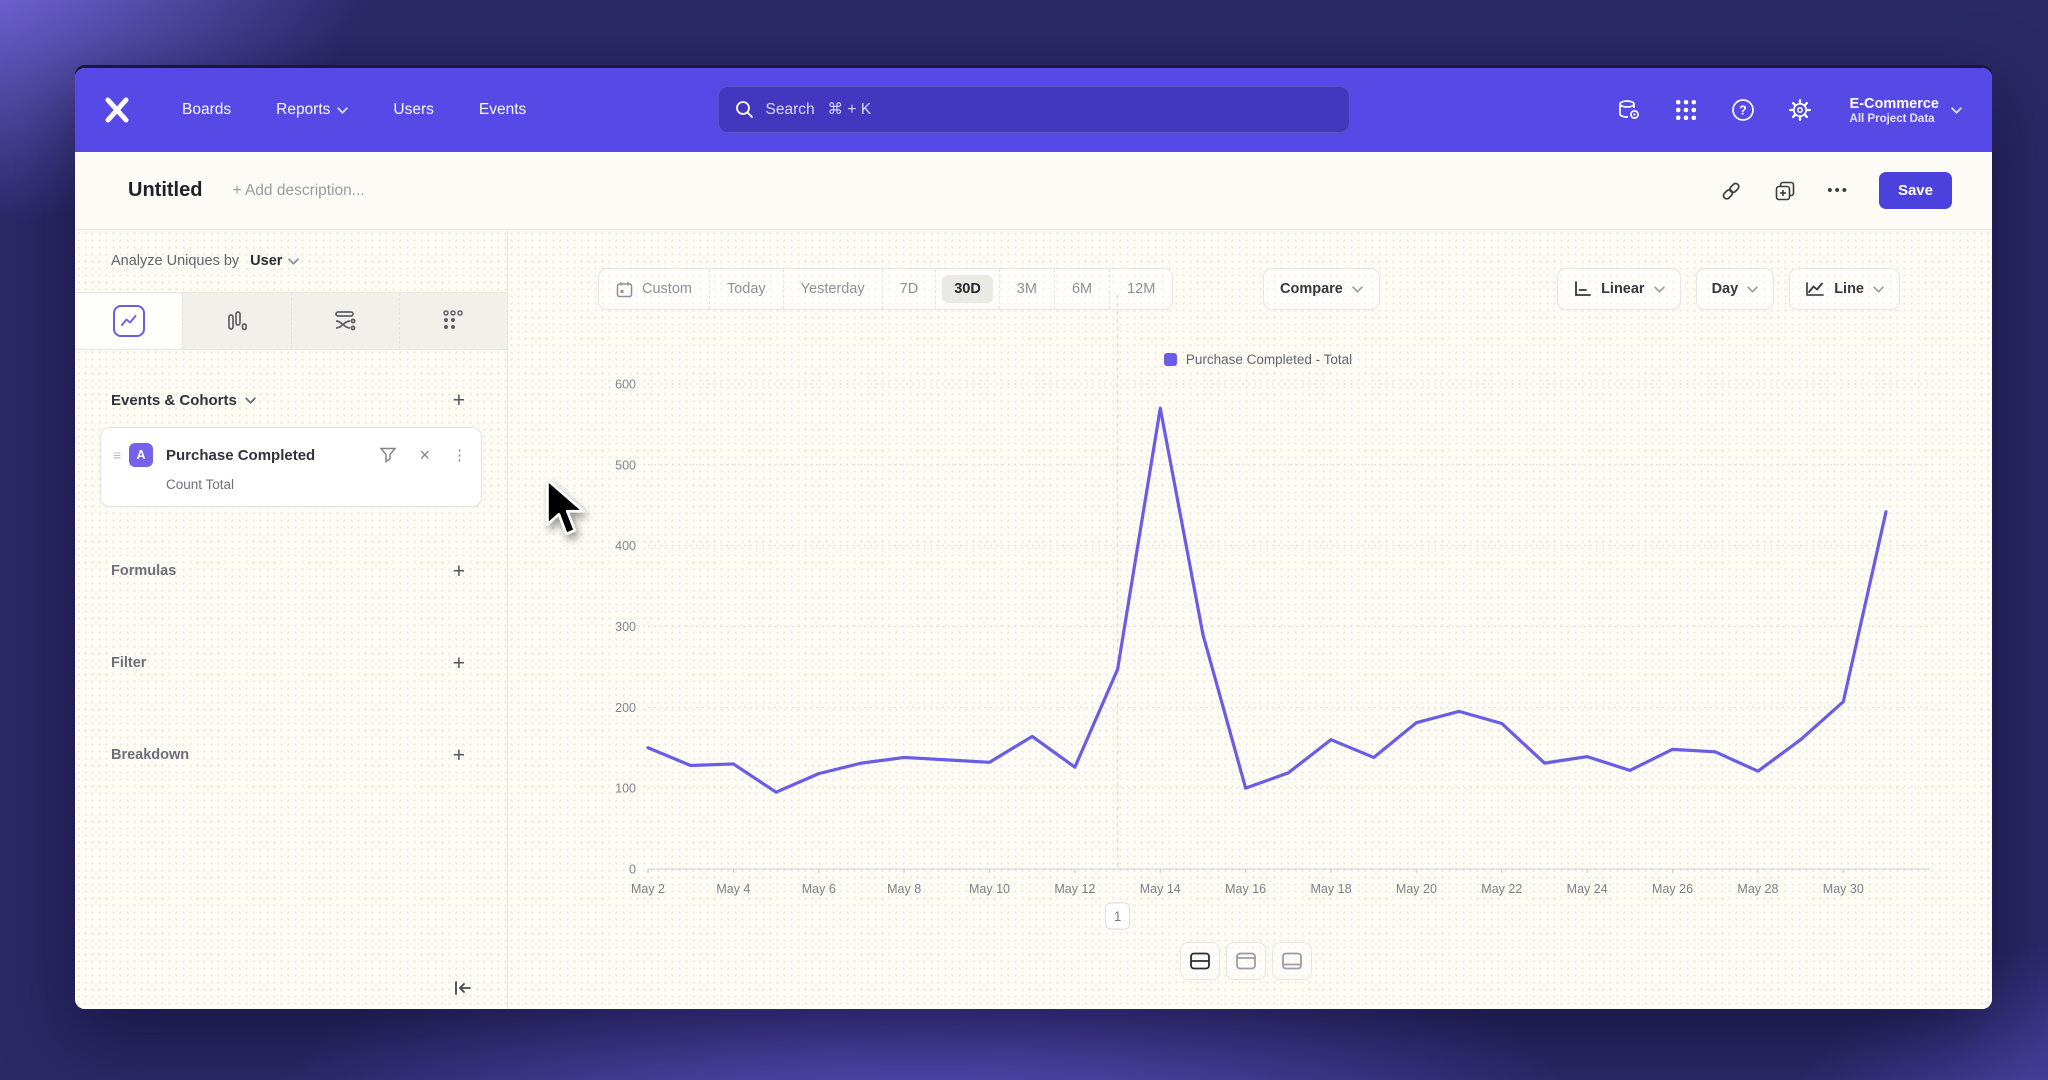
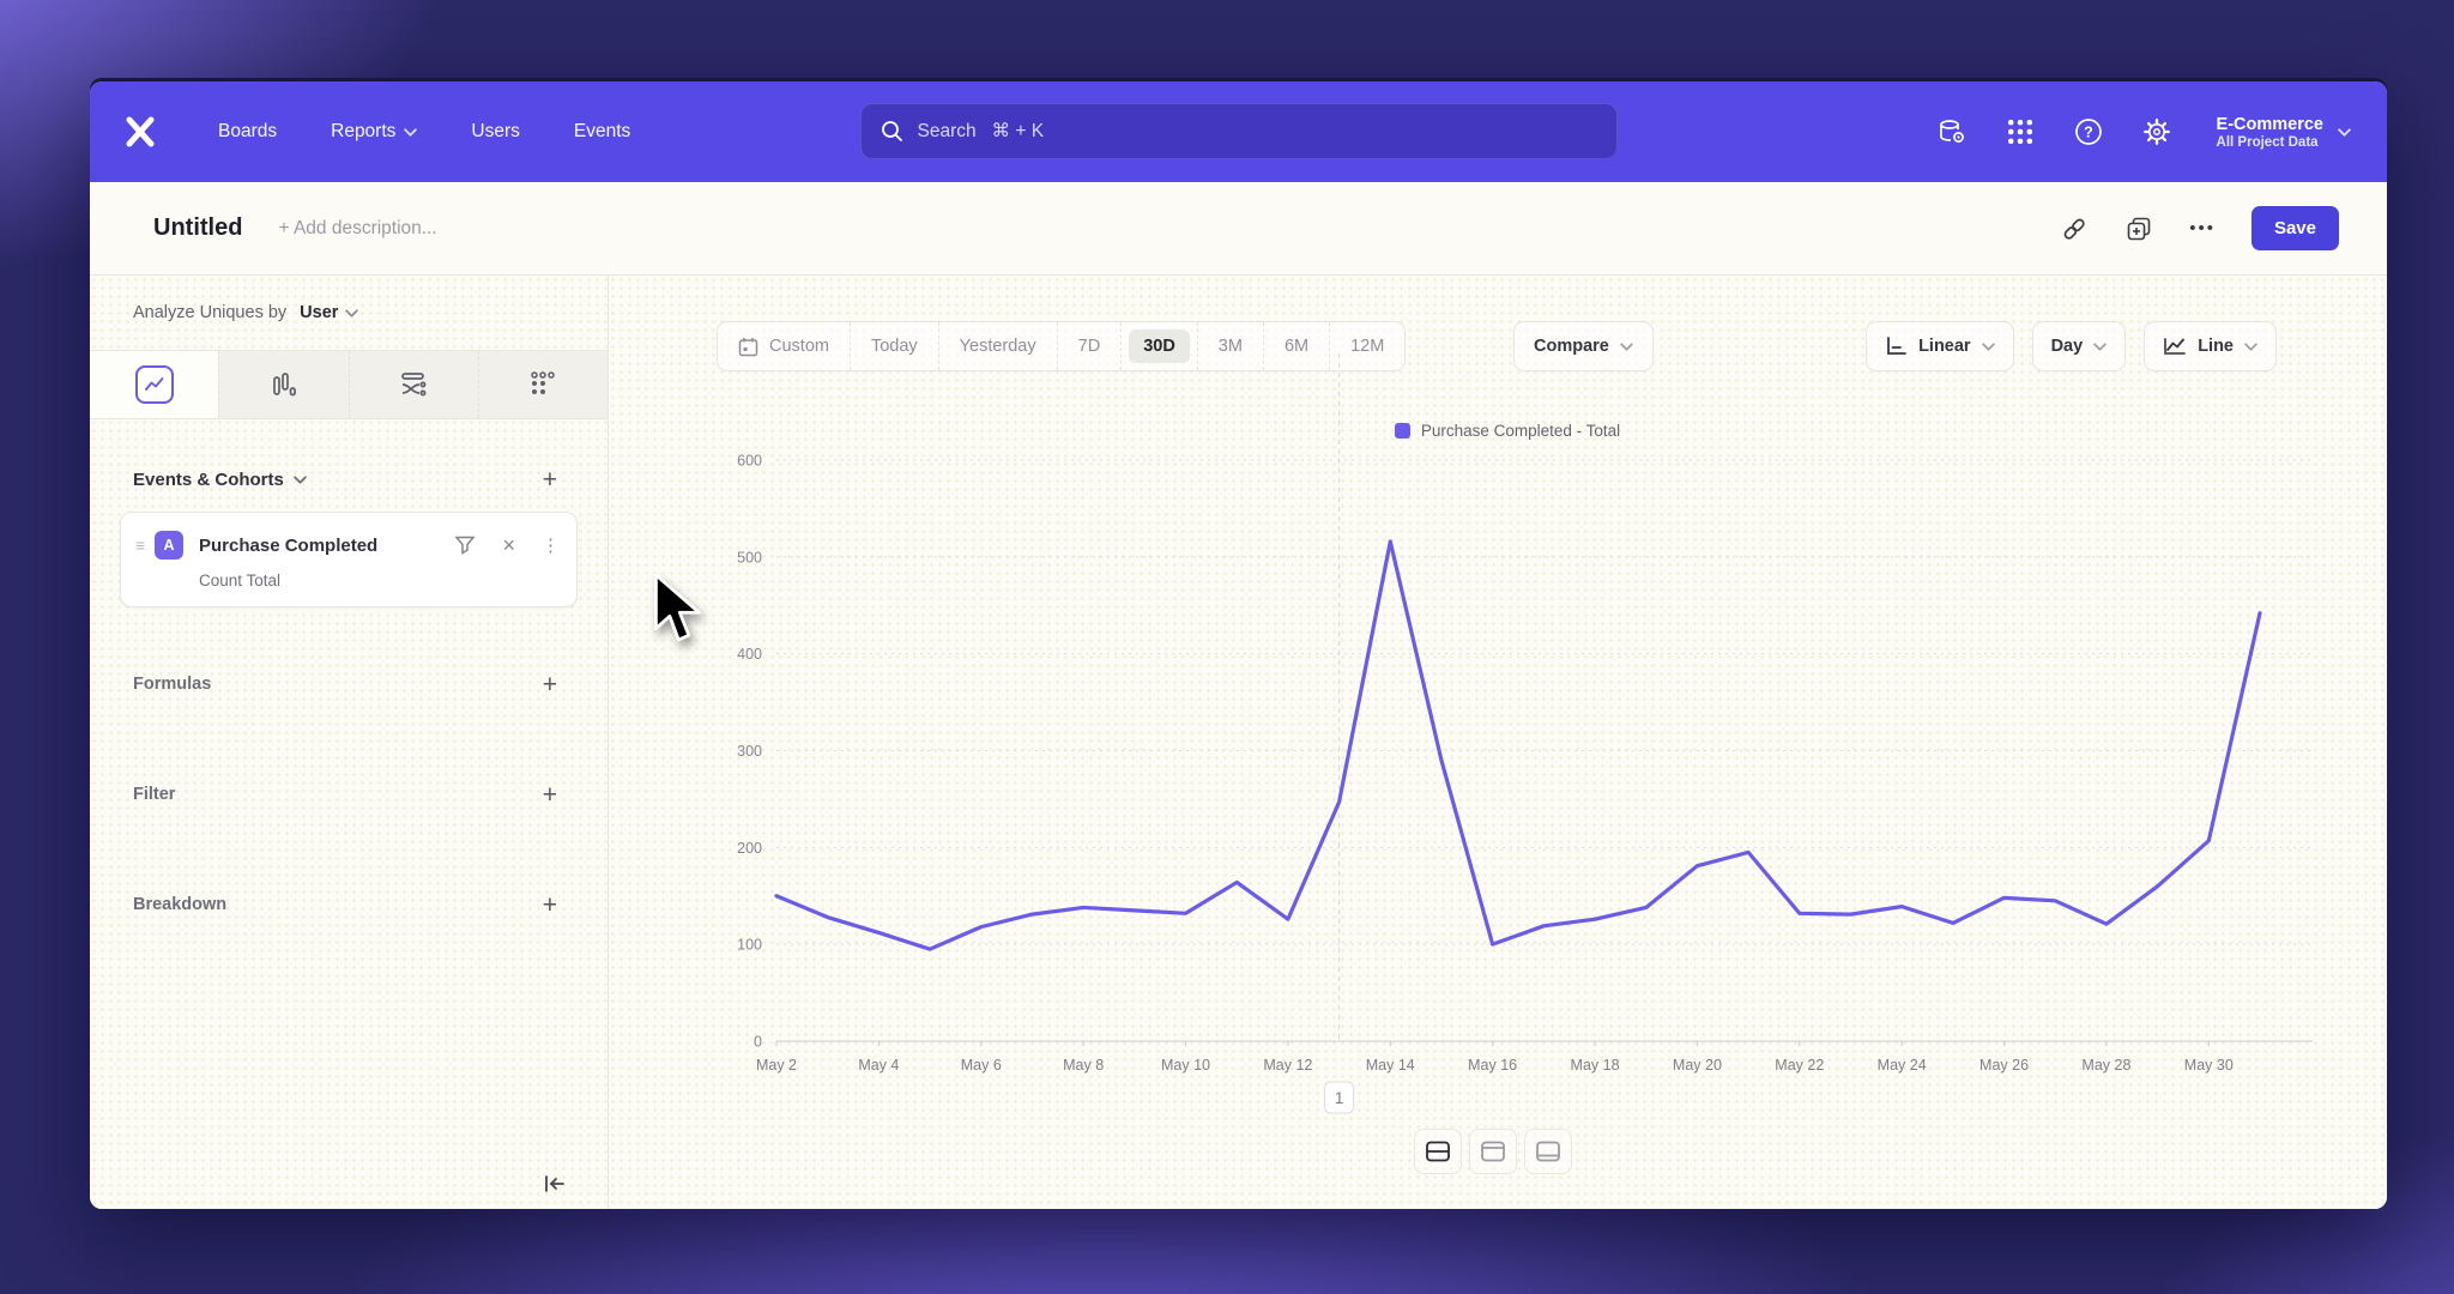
May 4: 130 -> 110
May 14: 570 -> 520
May 18: 160 -> 130
May 22: 180 -> 130
